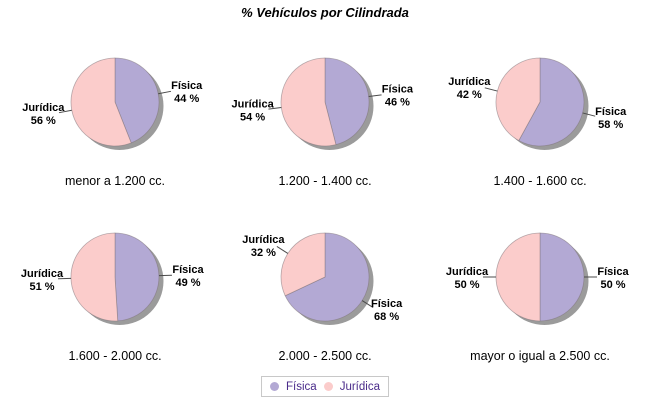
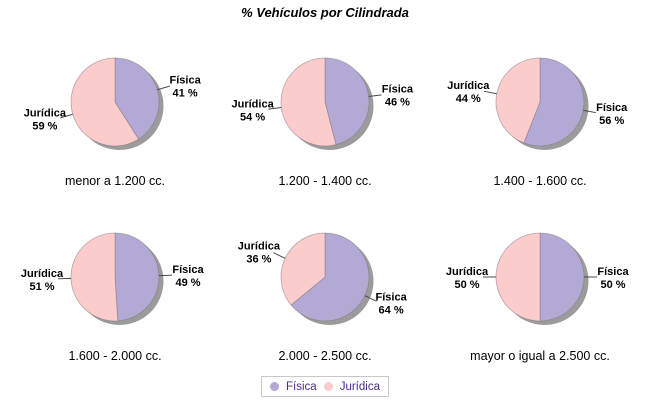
menor a 1.200 cc./Física: 44 -> 41
menor a 1.200 cc./Jurídica: 56 -> 59
1.400 - 1.600 cc./Física: 58 -> 56
1.400 - 1.600 cc./Jurídica: 42 -> 44
2.000 - 2.500 cc./Física: 68 -> 64
2.000 - 2.500 cc./Jurídica: 32 -> 36
